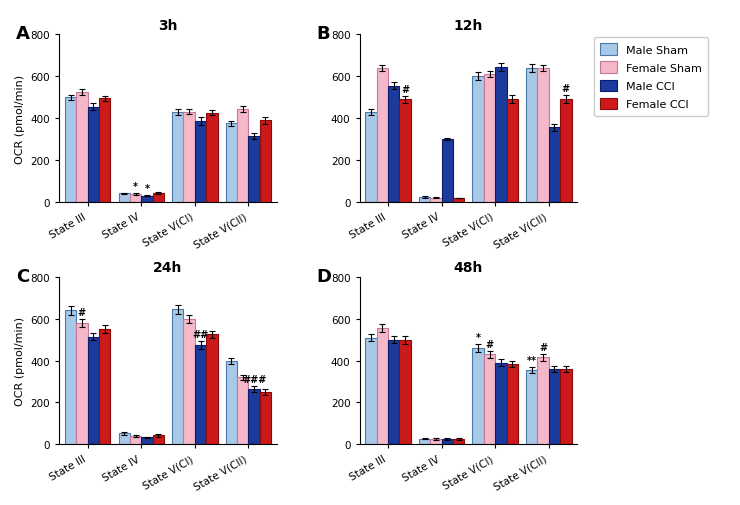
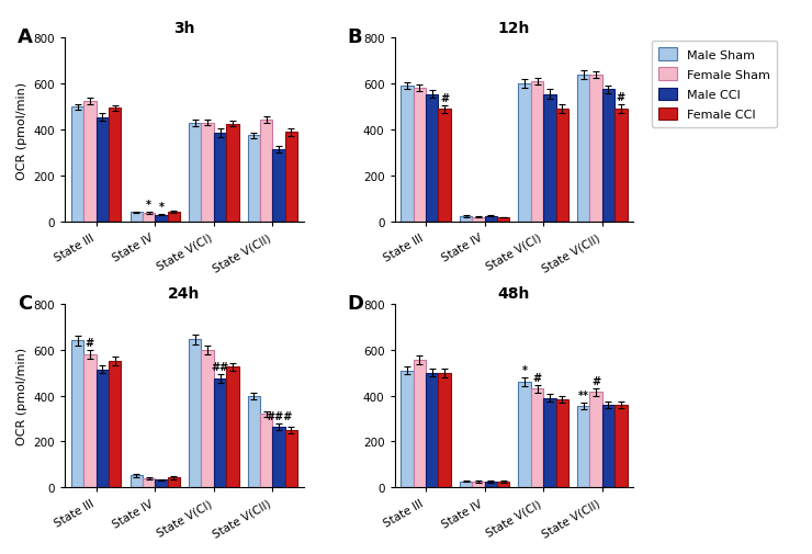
12h/Male Sham/State III: 430 -> 590
12h/Female Sham/State III: 640 -> 580
12h/Male CCI/State IV: 300 -> 24
12h/Male CCI/State V(CI): 645 -> 555
12h/Male CCI/State V(CII): 355 -> 575
